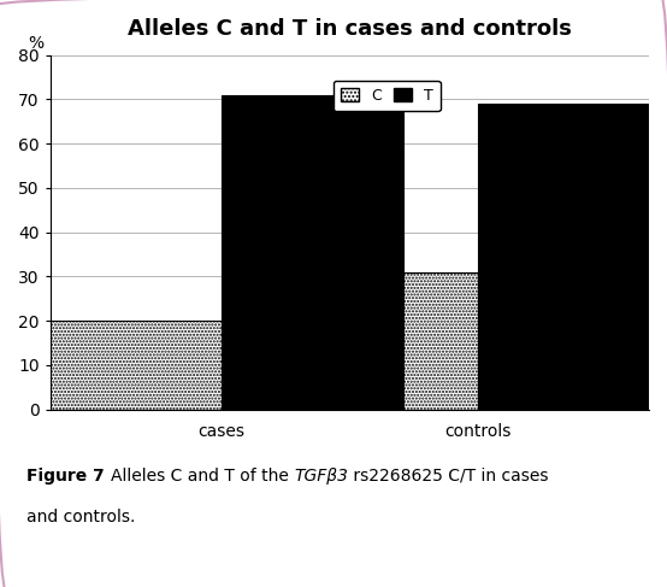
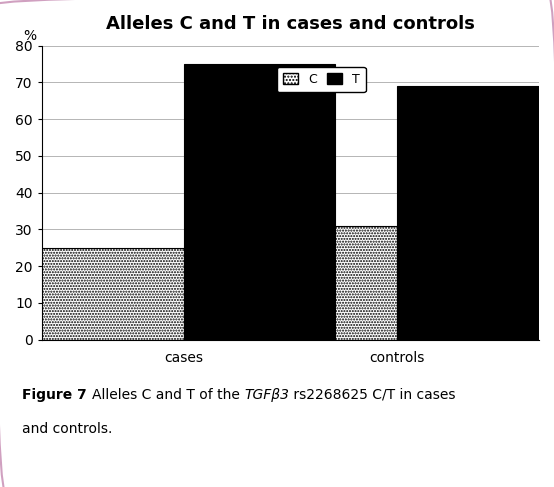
C/cases: 20 -> 25
T/cases: 71 -> 75
